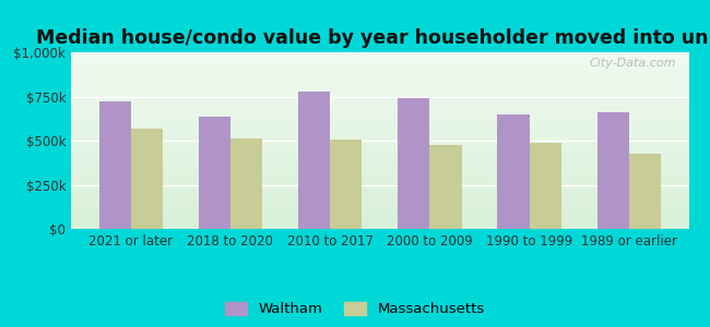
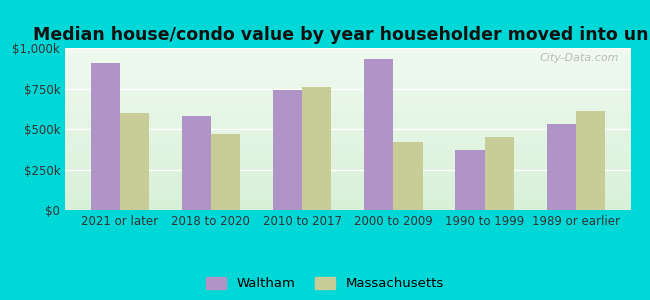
Waltham/2021 or later: $720k -> $910k
Massachusetts/2021 or later: $560k -> $600k
Waltham/2018 to 2020: $640k -> $580k
Massachusetts/2018 to 2020: $520k -> $470k
Waltham/2010 to 2017: $780k -> $740k
Massachusetts/2010 to 2017: $500k -> $760k
Waltham/2000 to 2009: $740k -> $930k
Massachusetts/2000 to 2009: $480k -> $420k
Waltham/1990 to 1999: $650k -> $370k
Massachusetts/1990 to 1999: $490k -> $450k
Waltham/1989 or earlier: $660k -> $530k
Massachusetts/1989 or earlier: $420k -> $610k
